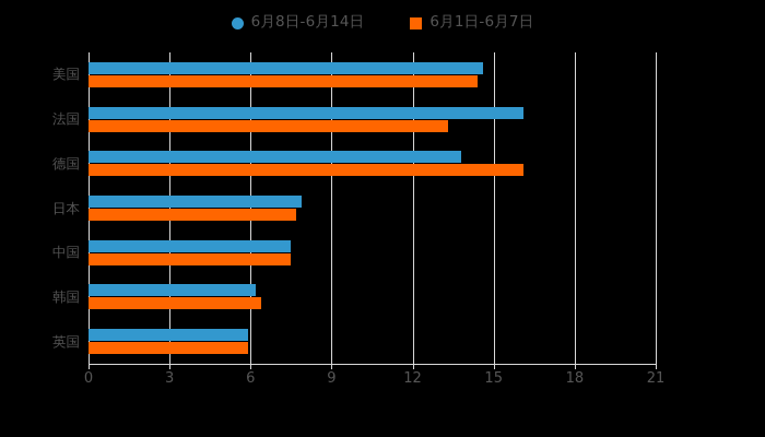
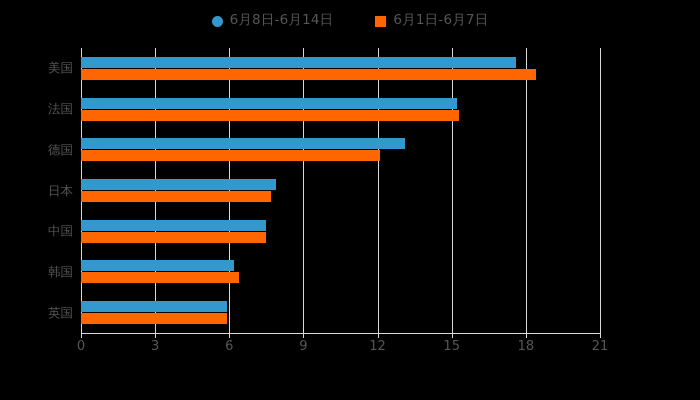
6月8日-6月14日/美国: 14.6 -> 17.6
6月1日-6月7日/美国: 14.4 -> 18.4
6月8日-6月14日/法国: 16.1 -> 15.2
6月1日-6月7日/法国: 13.3 -> 15.3
6月8日-6月14日/德国: 13.8 -> 13.1
6月1日-6月7日/德国: 16.1 -> 12.1
